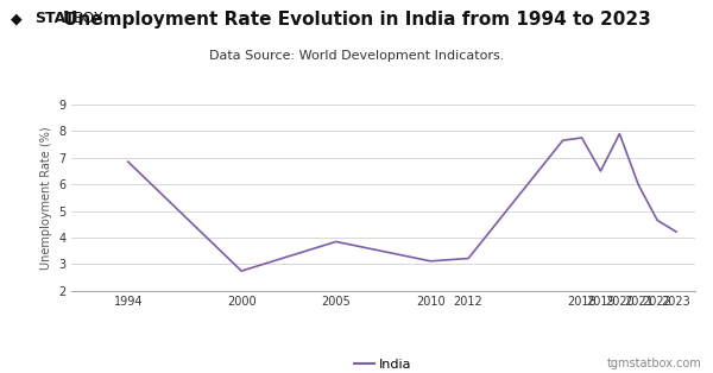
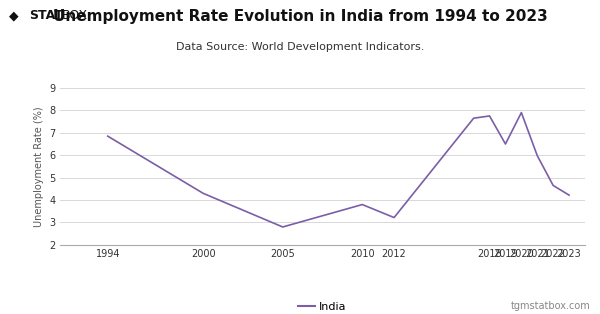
2000: 2.75 -> 4.30
2005: 3.85 -> 2.80
2010: 3.12 -> 3.80
